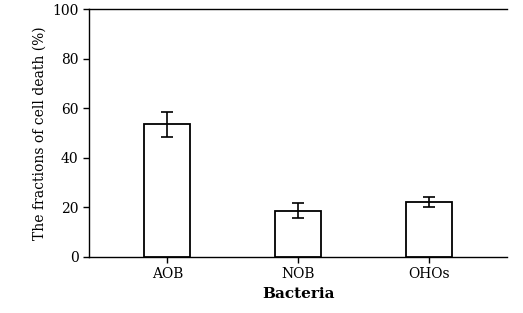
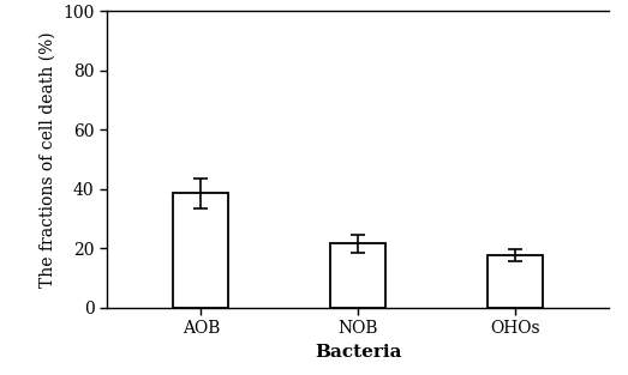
AOB: 53.5 -> 38.5
NOB: 18.5 -> 21.5
OHOs: 22.0 -> 17.5
